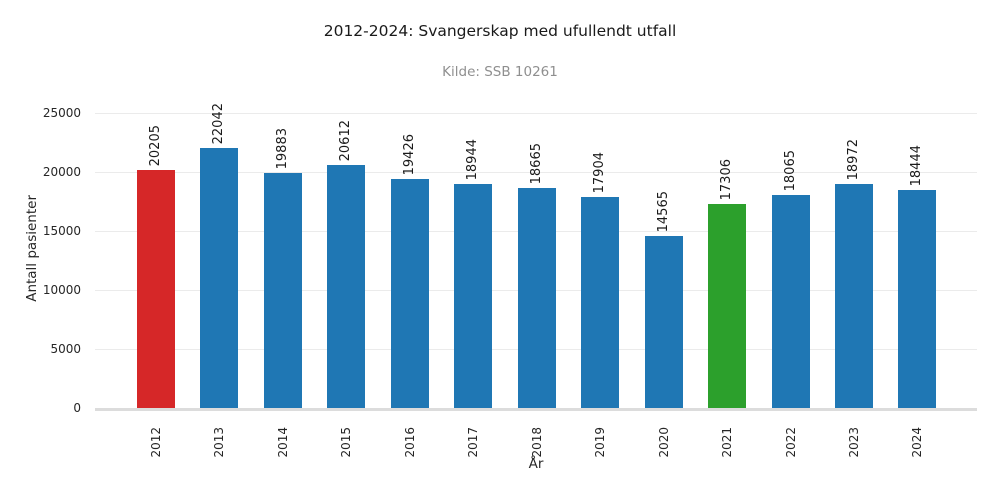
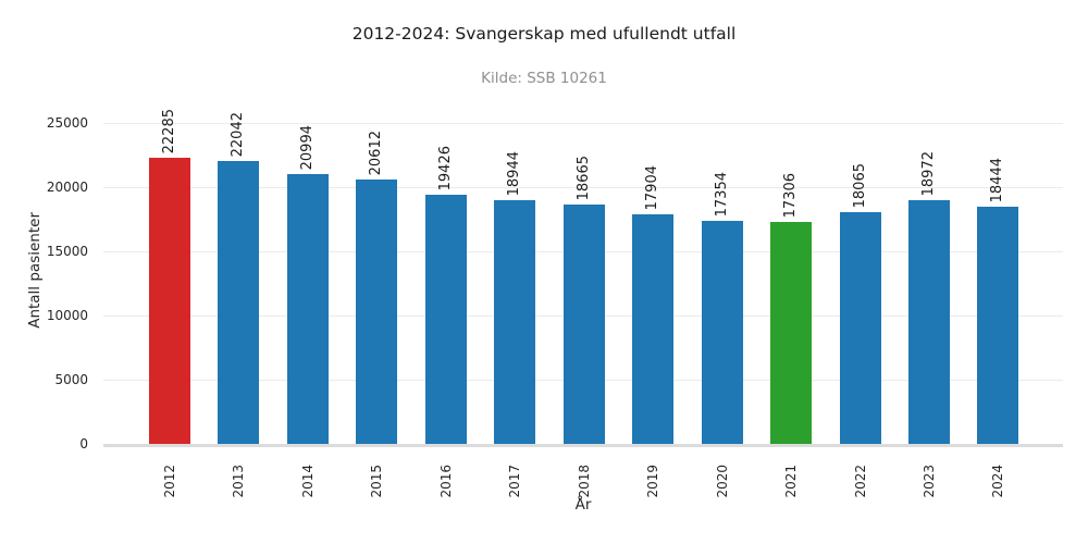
2012: 20205 -> 22285
2014: 19883 -> 20994
2020: 14565 -> 17354
